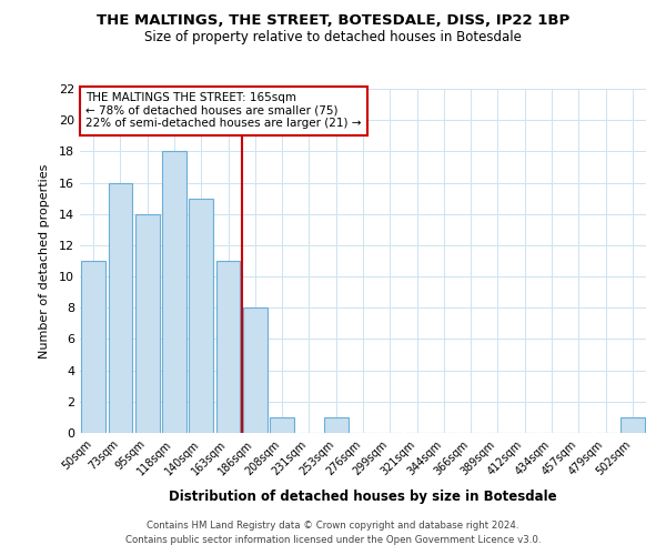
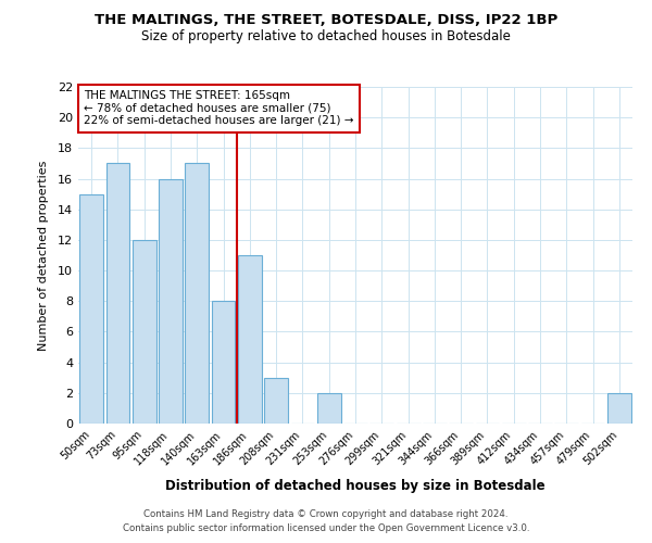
50sqm: 11 -> 15
73sqm: 16 -> 17
95sqm: 14 -> 12
118sqm: 18 -> 16
140sqm: 15 -> 17
163sqm: 11 -> 8
186sqm: 8 -> 11
208sqm: 1 -> 3
253sqm: 1 -> 2
502sqm: 1 -> 2
